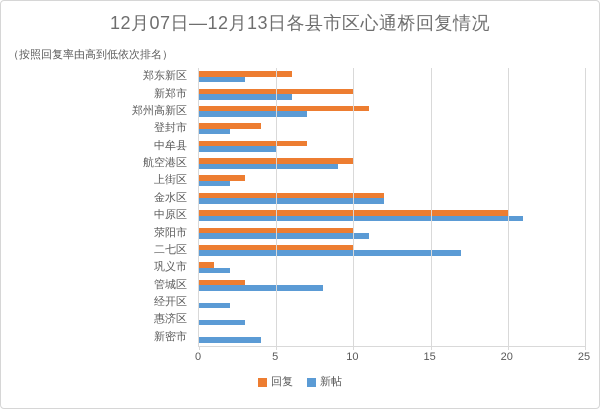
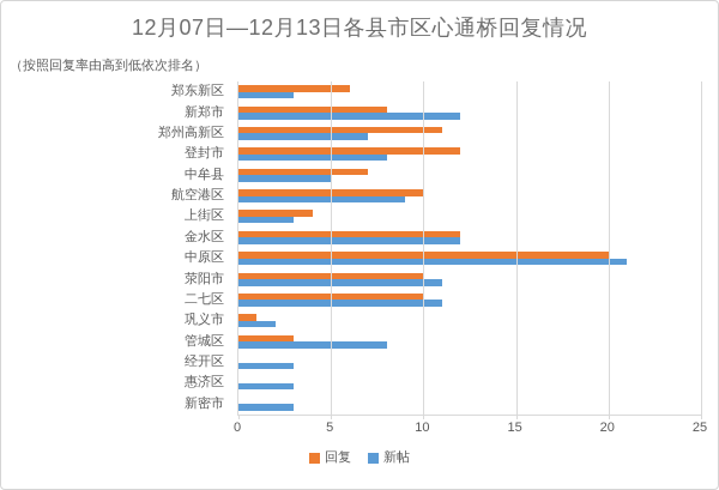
回复/新郑市: 10 -> 8
新帖/新郑市: 6 -> 12
回复/登封市: 4 -> 12
新帖/登封市: 2 -> 8
回复/上街区: 3 -> 4
新帖/上街区: 2 -> 3
新帖/二七区: 17 -> 11
新帖/经开区: 2 -> 3
新帖/新密市: 4 -> 3
